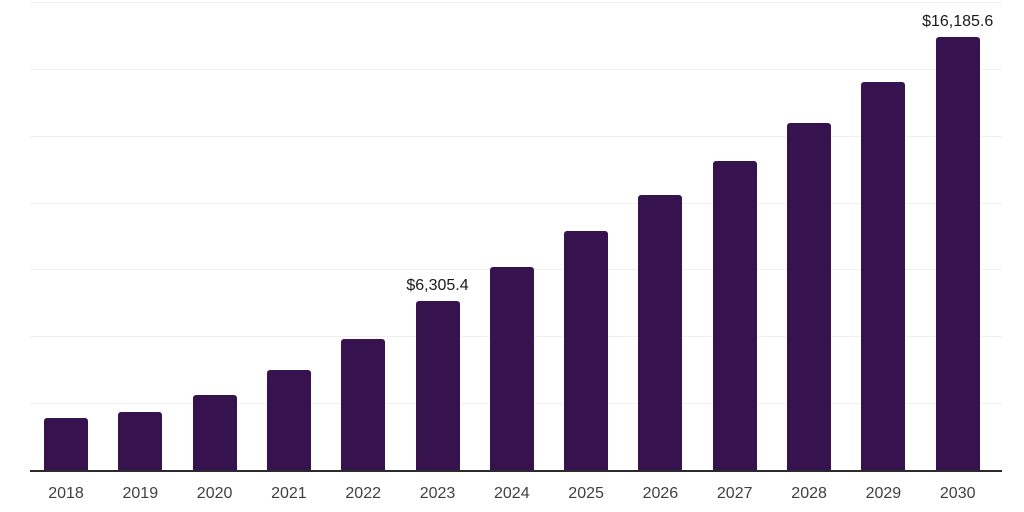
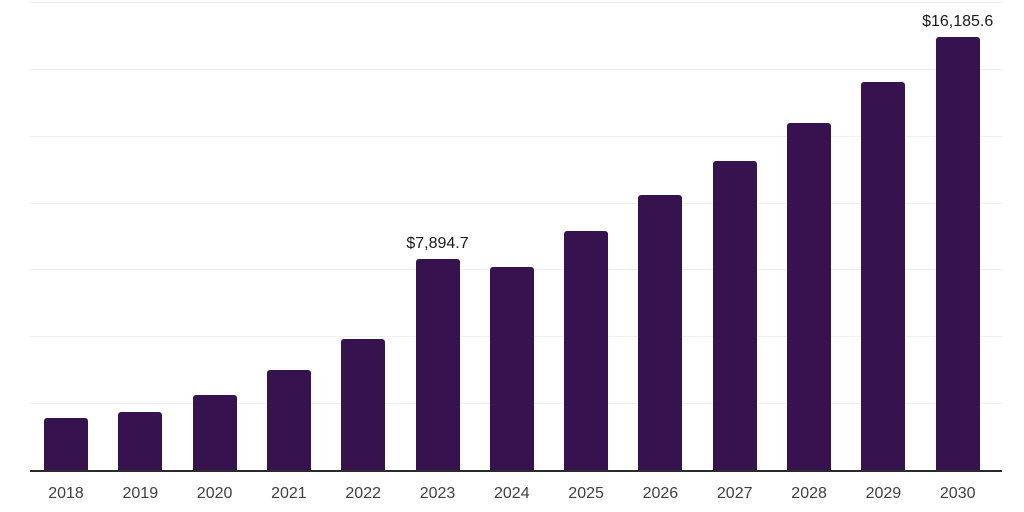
2023: $6,305.4 -> $7,894.7
